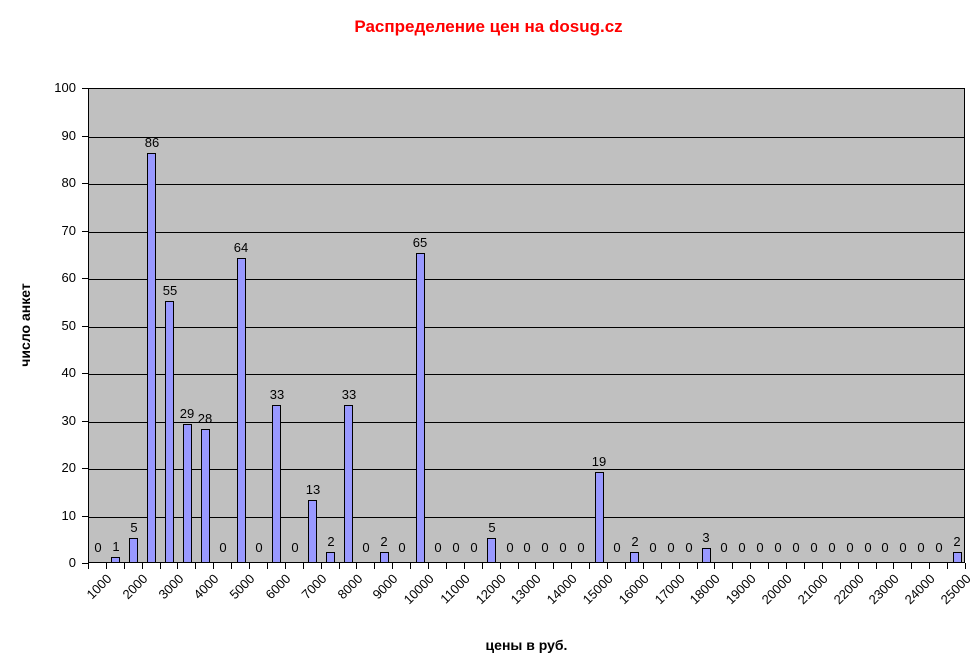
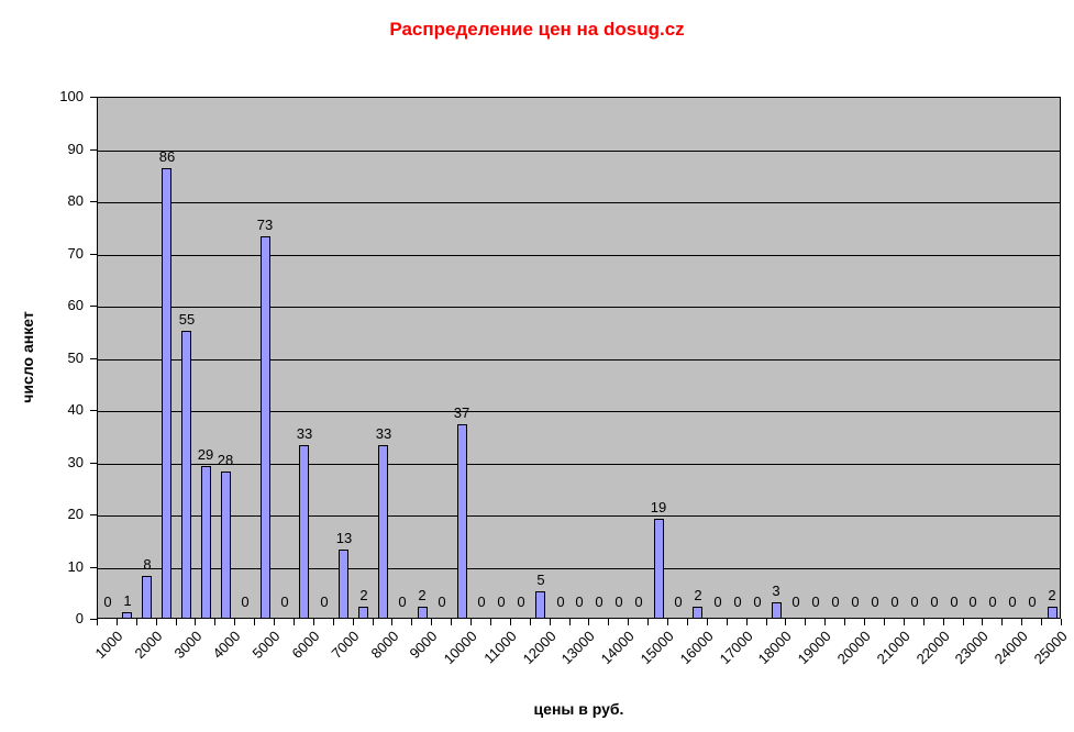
2000: 5 -> 8
5000: 64 -> 73
10000: 65 -> 37
